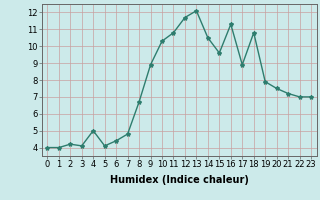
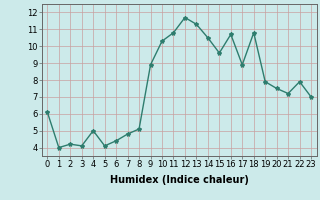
0: 4.0 -> 6.1
8: 6.7 -> 5.1
13: 12.1 -> 11.3
16: 11.3 -> 10.7
22: 7.0 -> 7.9
